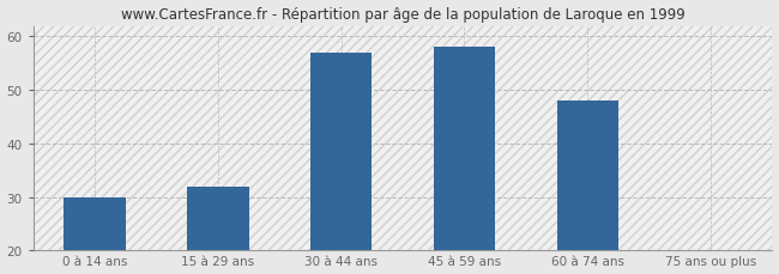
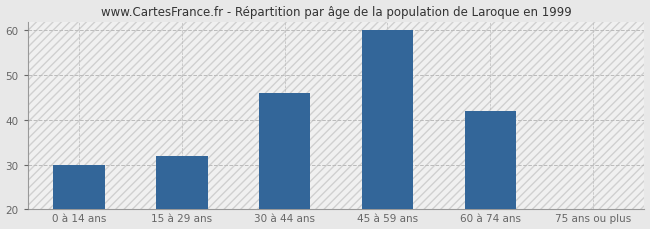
30 à 44 ans: 57 -> 46
45 à 59 ans: 58 -> 60
60 à 74 ans: 48 -> 42
